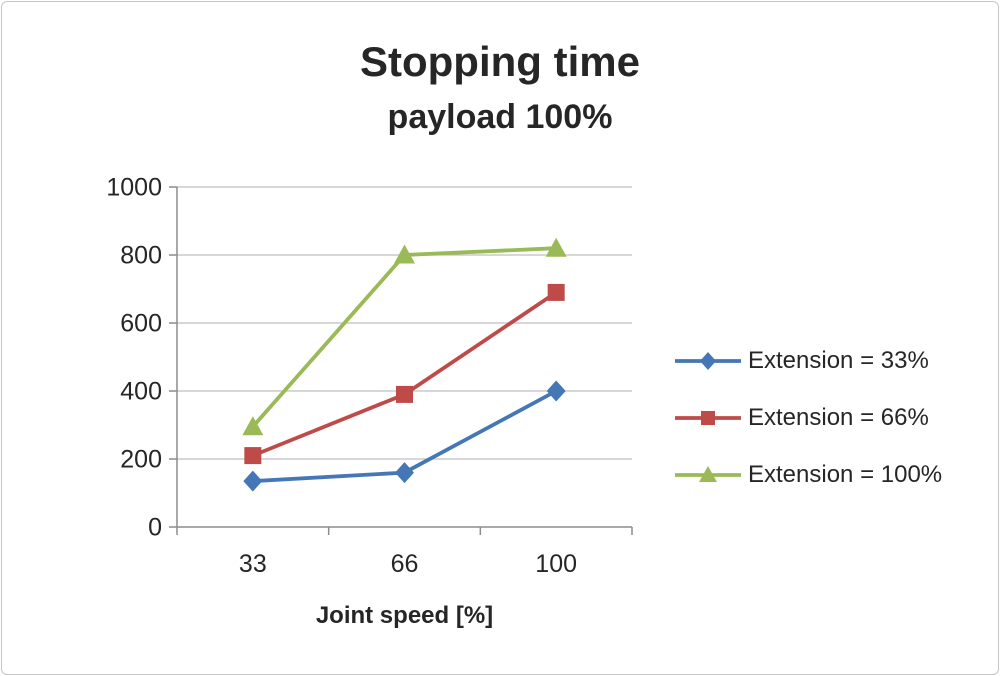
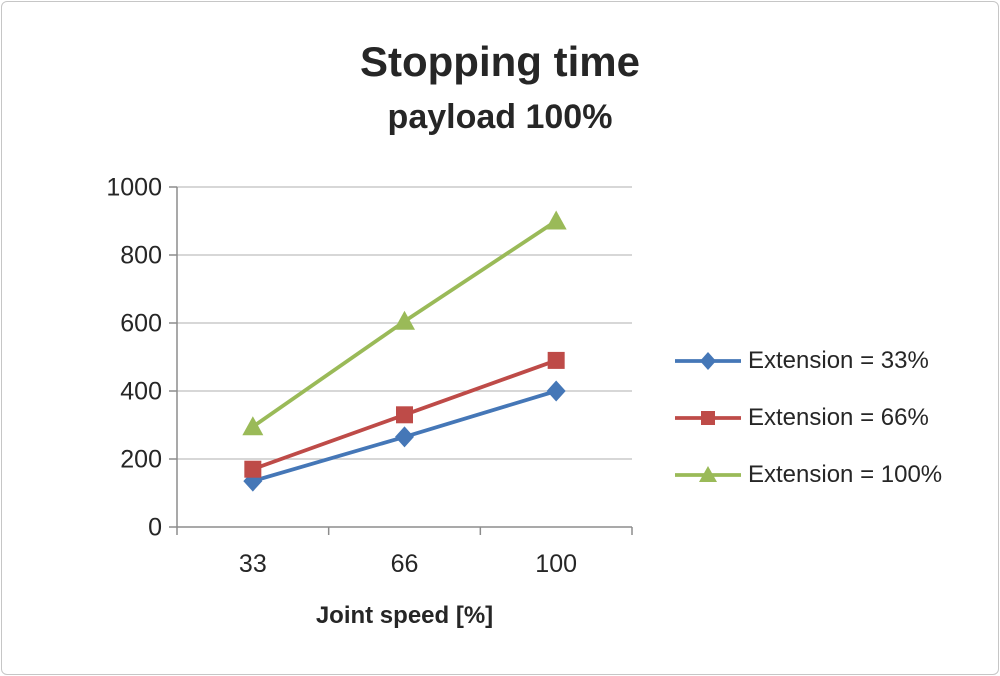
Extension = 66%/33: 210 -> 170
Extension = 33%/66: 160 -> 260
Extension = 66%/66: 390 -> 330
Extension = 100%/66: 800 -> 600
Extension = 66%/100: 690 -> 490
Extension = 100%/100: 820 -> 900
